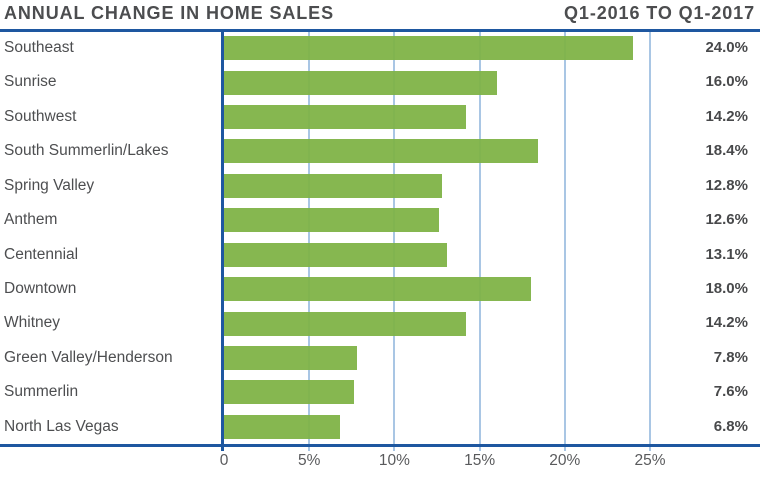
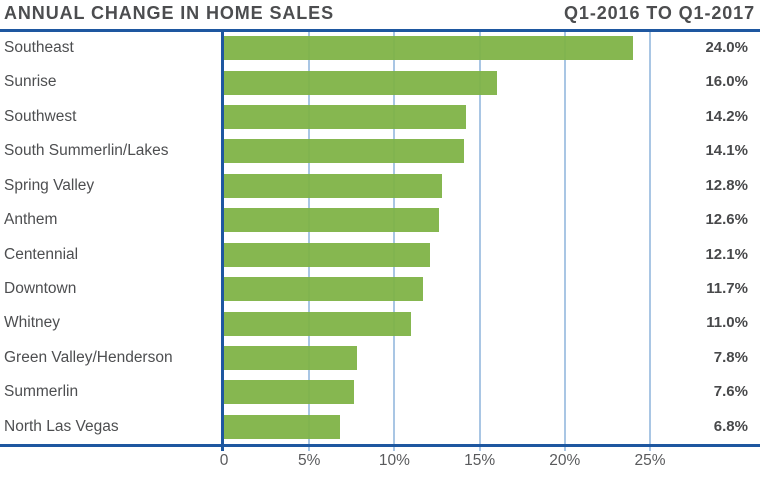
South Summerlin/Lakes: 18.4% -> 14.1%
Centennial: 13.1% -> 12.1%
Downtown: 18.0% -> 11.7%
Whitney: 14.2% -> 11.0%
